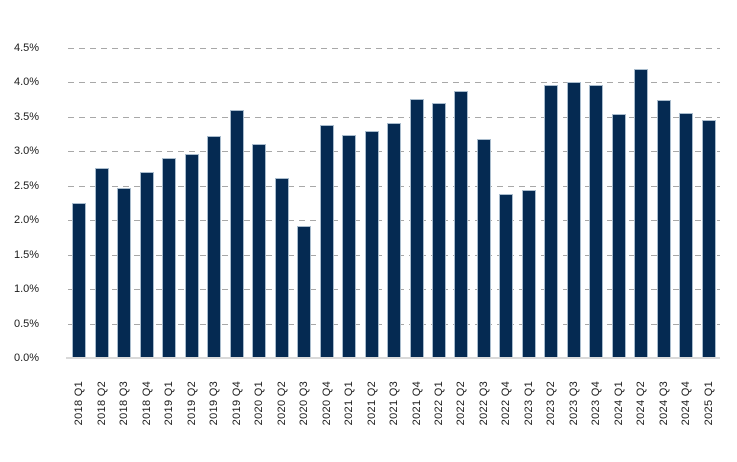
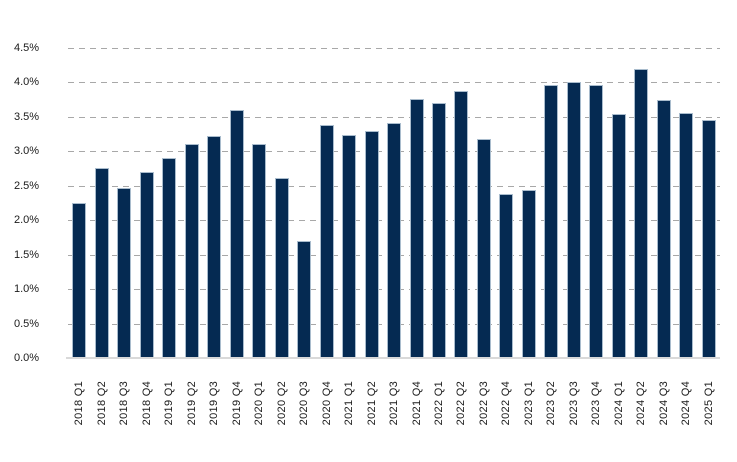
2019 Q2: 3.0% -> 3.1%
2020 Q3: 1.9% -> 1.7%
